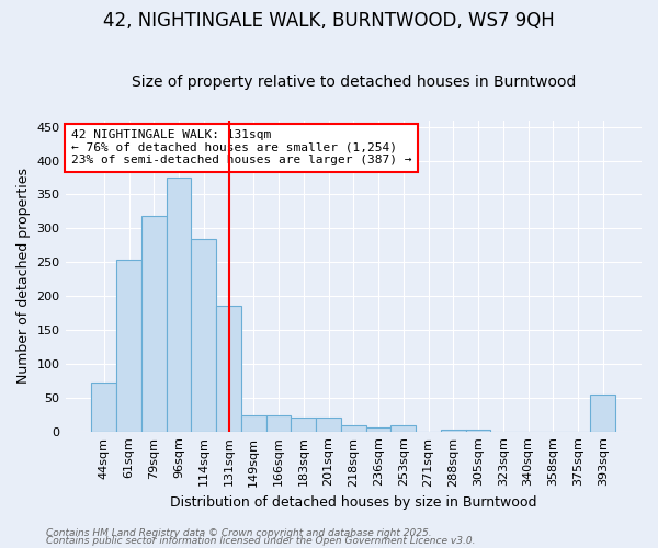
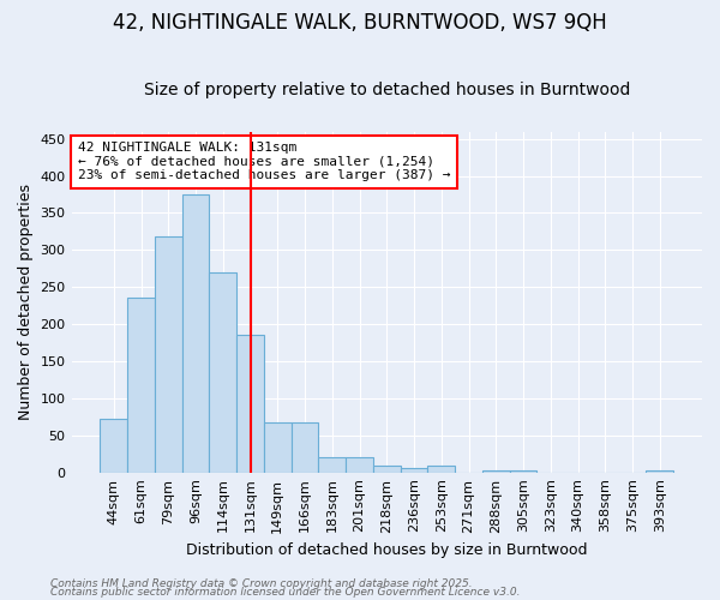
61sqm: 254 -> 236
114sqm: 284 -> 270
149sqm: 24 -> 68
166sqm: 24 -> 68
393sqm: 54 -> 2
